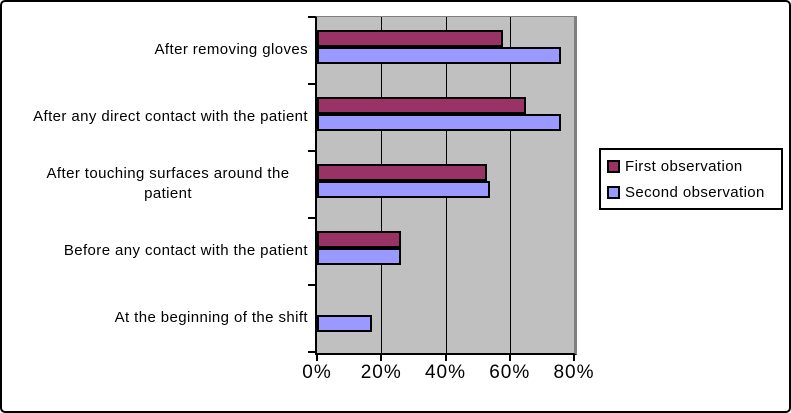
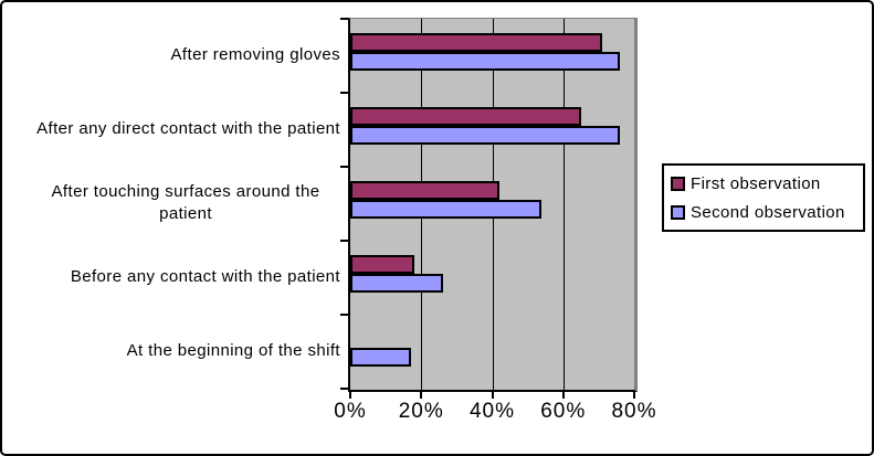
First observation/After removing gloves: 58% -> 71%
First observation/After touching surfaces around the patient: 53% -> 42%
First observation/Before any contact with the patient: 26% -> 18%
